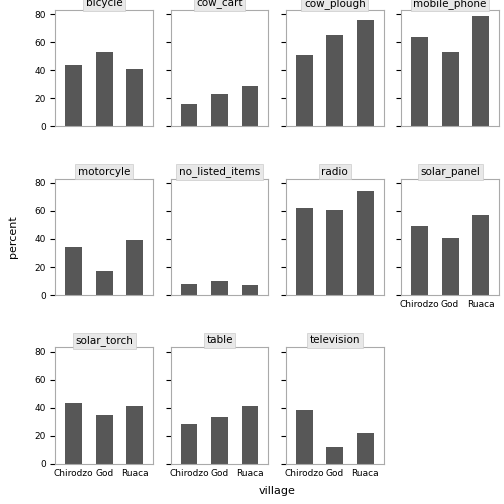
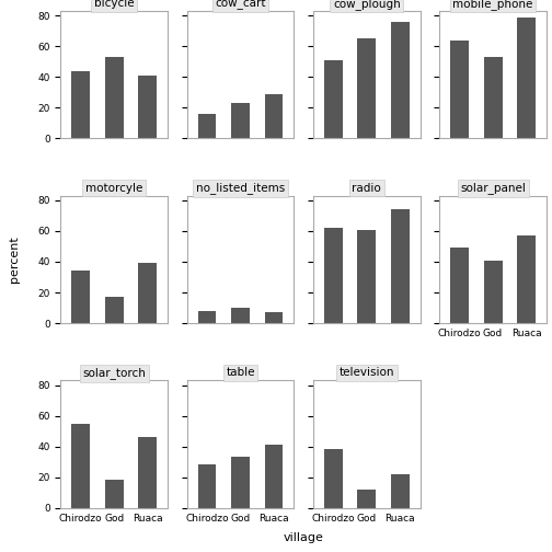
solar_torch/Chirodzo: 43 -> 55
solar_torch/God: 35 -> 18
solar_torch/Ruaca: 41 -> 46
